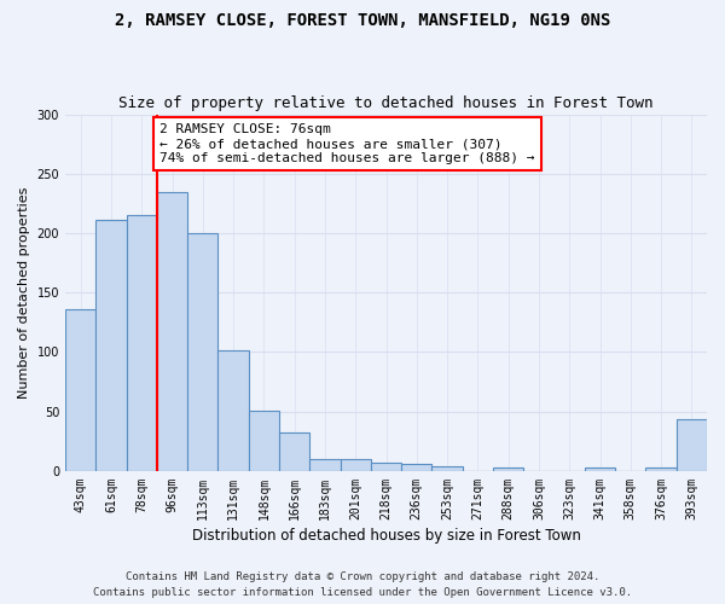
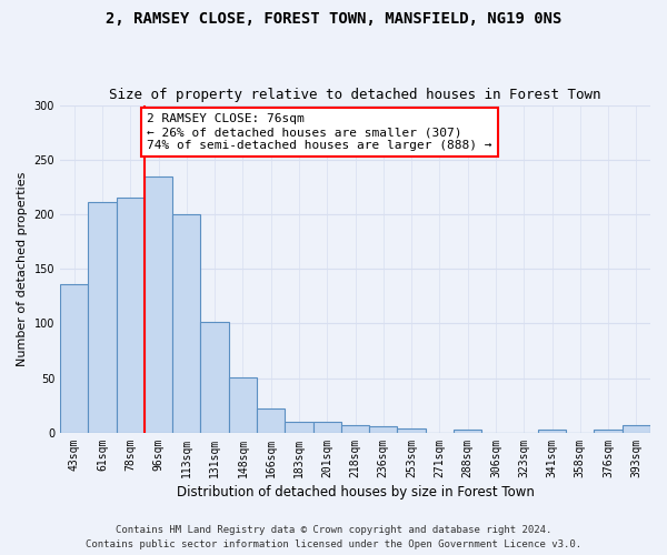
166sqm: 32 -> 22
393sqm: 44 -> 7
